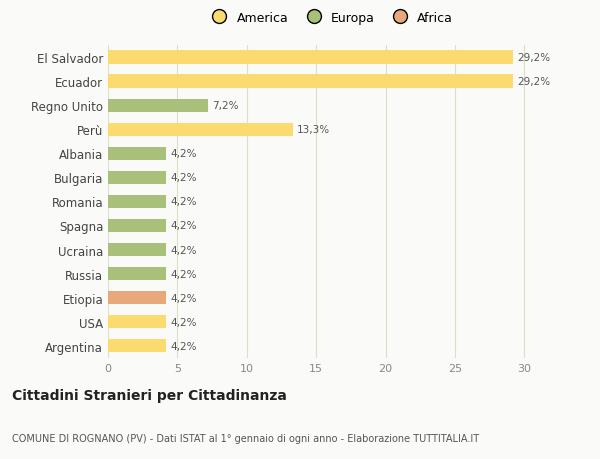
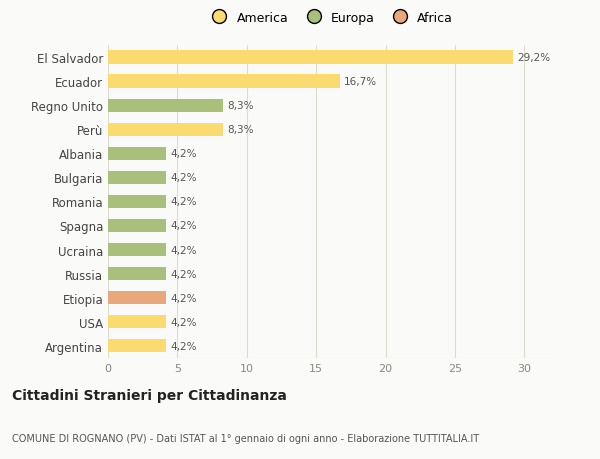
Ecuador: 29,2% -> 16,7%
Regno Unito: 7,2% -> 8,3%
Perù: 13,3% -> 8,3%
